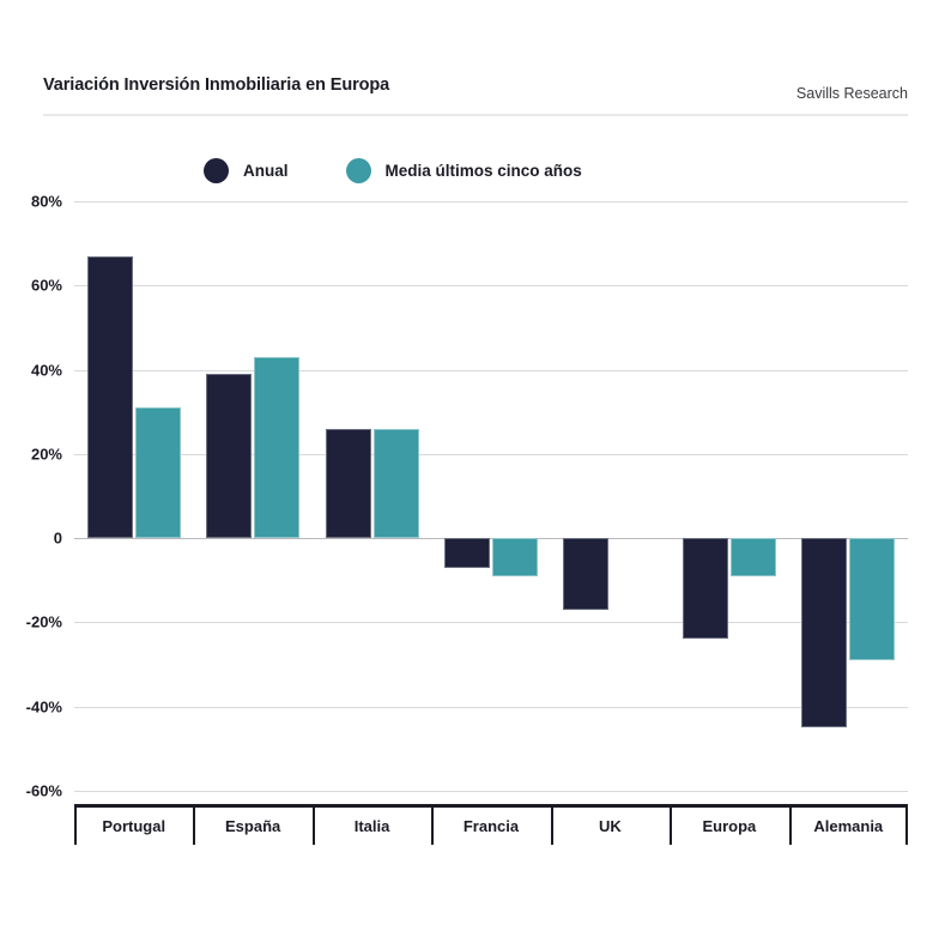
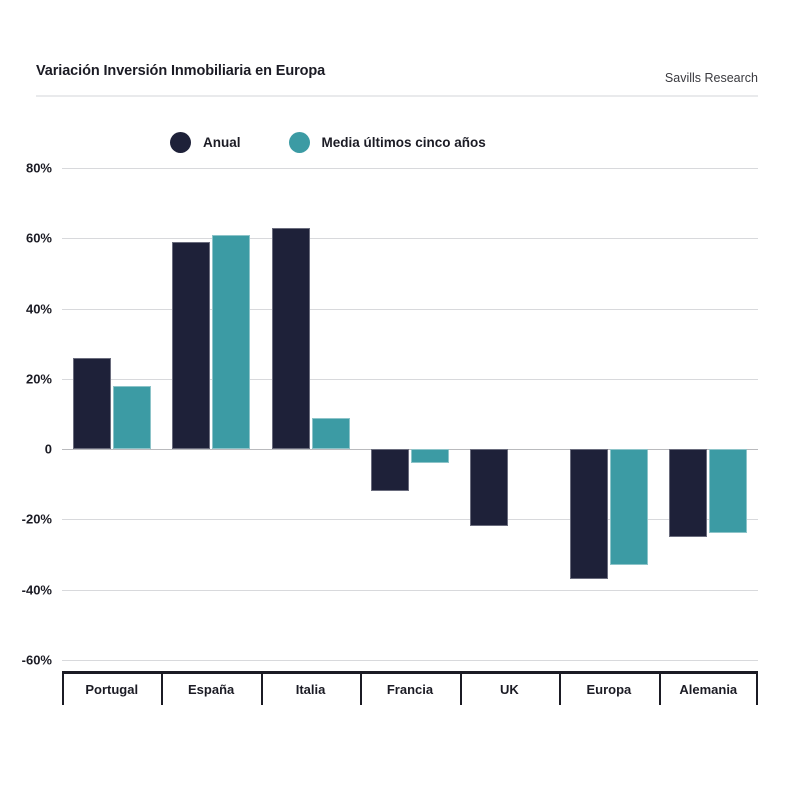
Anual/Portugal: 67% -> 26%
Media últimos cinco años/Portugal: 31% -> 18%
Anual/España: 39% -> 59%
Media últimos cinco años/España: 43% -> 61%
Anual/Italia: 26% -> 63%
Media últimos cinco años/Italia: 26% -> 9%
Anual/Francia: -7% -> -12%
Media últimos cinco años/Francia: -9% -> -4%
Anual/UK: -17% -> -22%
Anual/Europa: -24% -> -37%
Media últimos cinco años/Europa: -9% -> -33%
Anual/Alemania: -45% -> -25%
Media últimos cinco años/Alemania: -29% -> -24%
